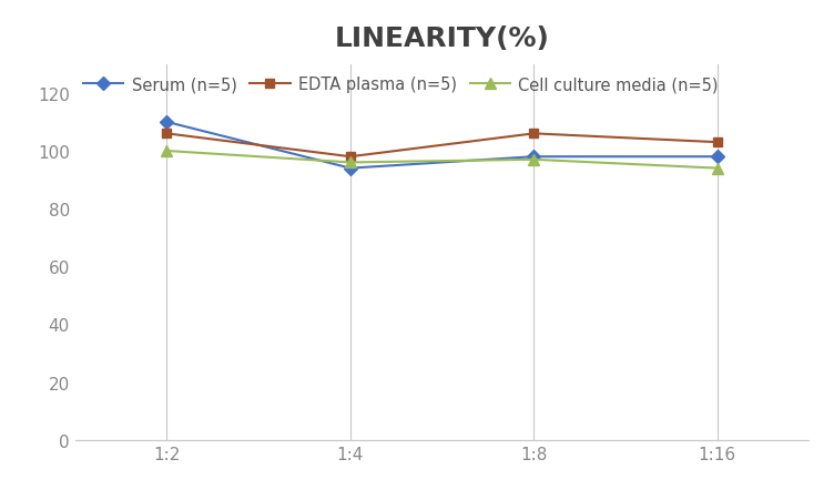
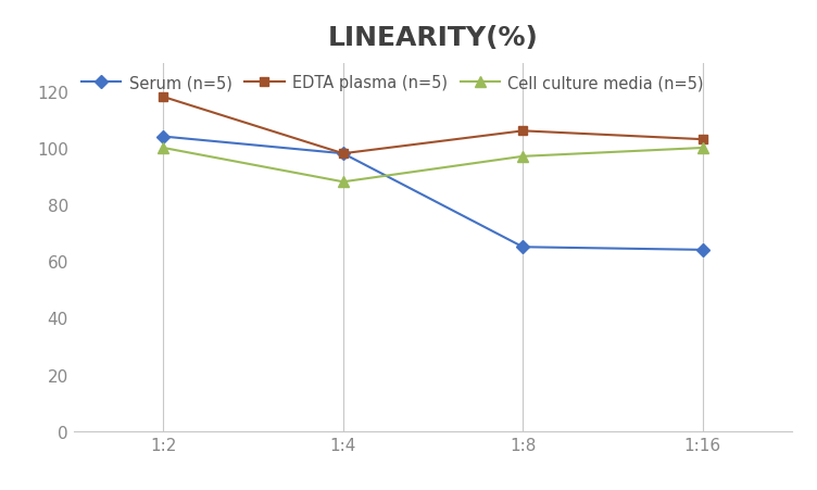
Serum (n=5)/1:2: 110 -> 104
EDTA plasma (n=5)/1:2: 106 -> 118
Serum (n=5)/1:4: 94 -> 98
Cell culture media (n=5)/1:4: 96 -> 88
Serum (n=5)/1:8: 98 -> 65
Serum (n=5)/1:16: 98 -> 64
Cell culture media (n=5)/1:16: 94 -> 100
